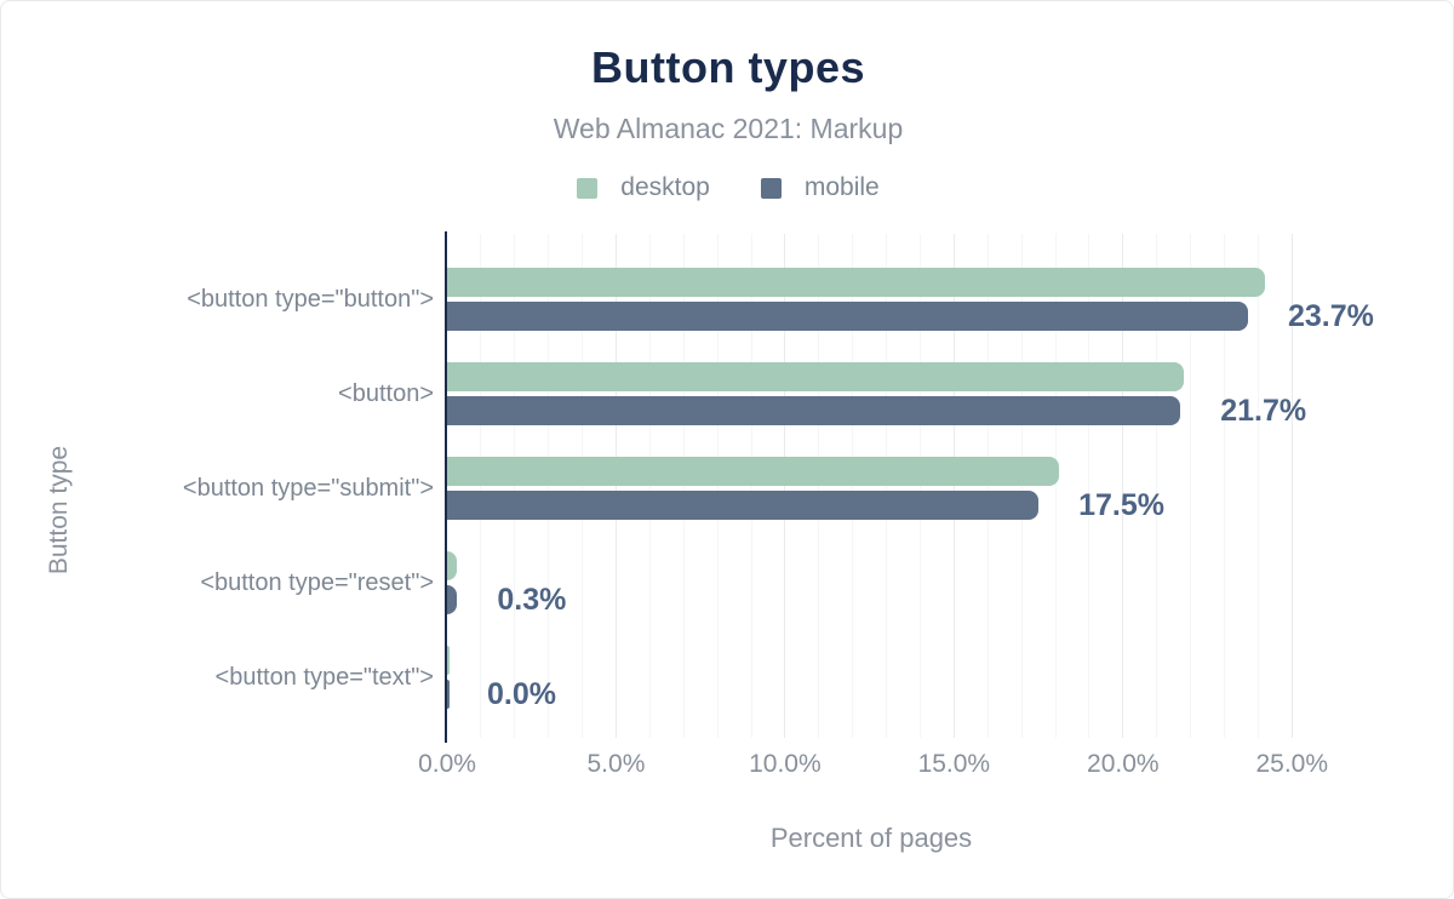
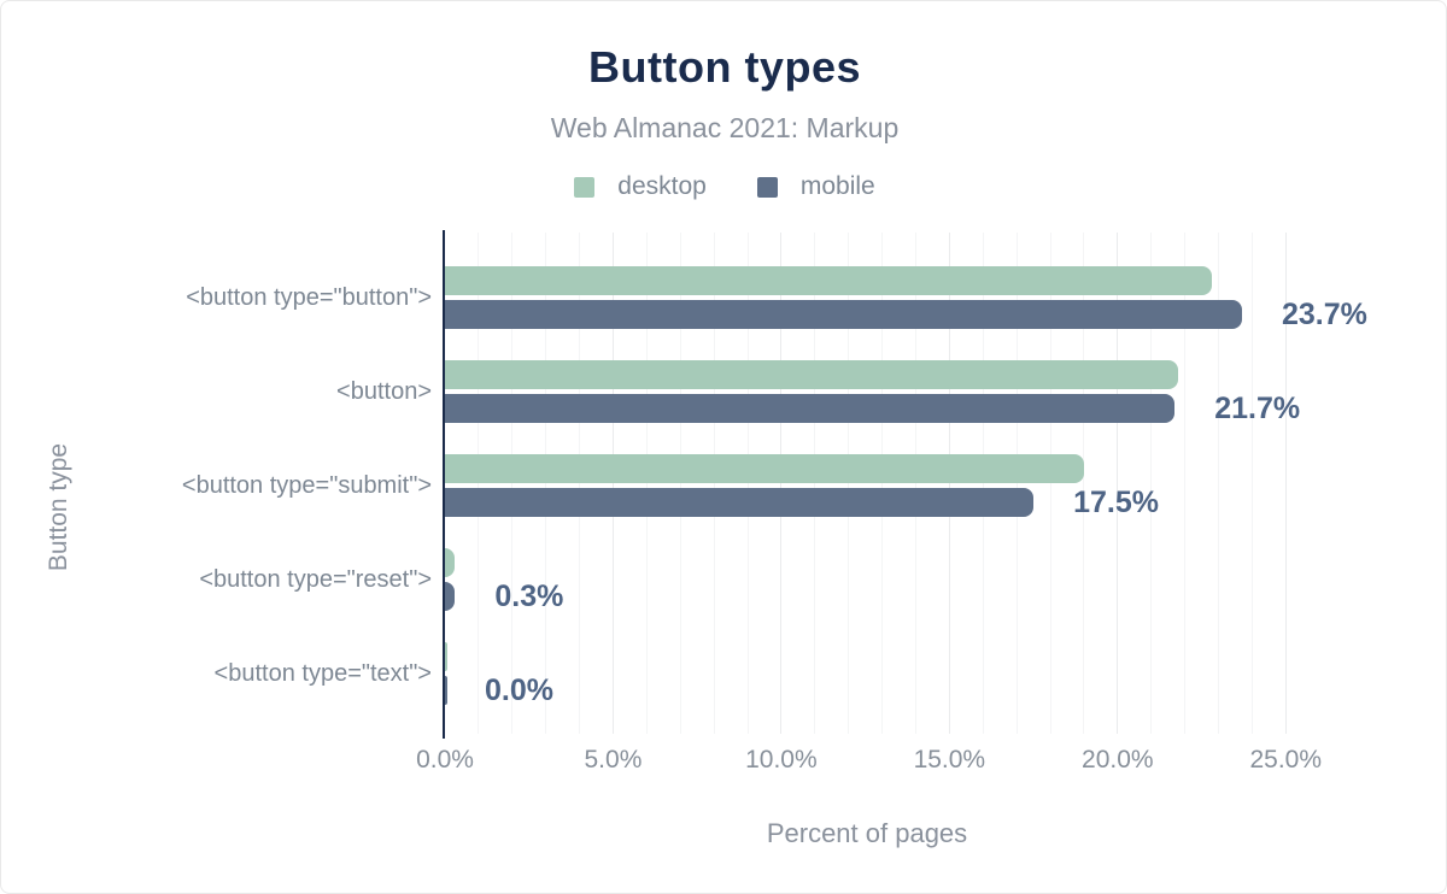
desktop/<button type="button">: 24.2% -> 22.8%
desktop/<button type="submit">: 18.1% -> 19.0%
